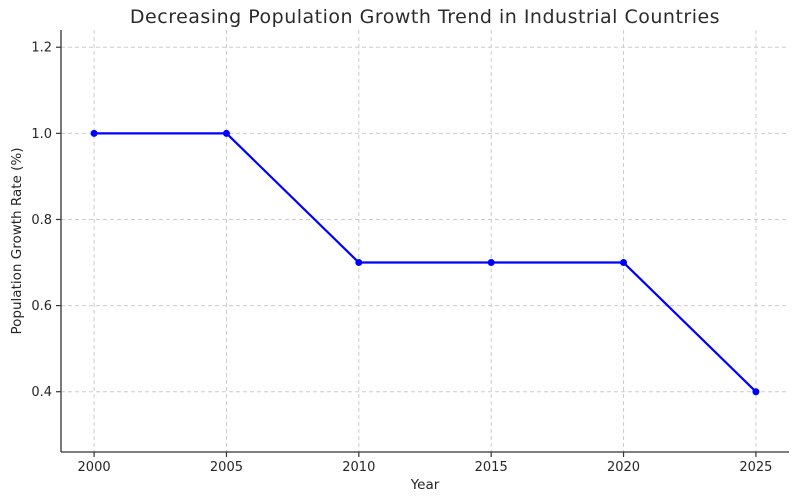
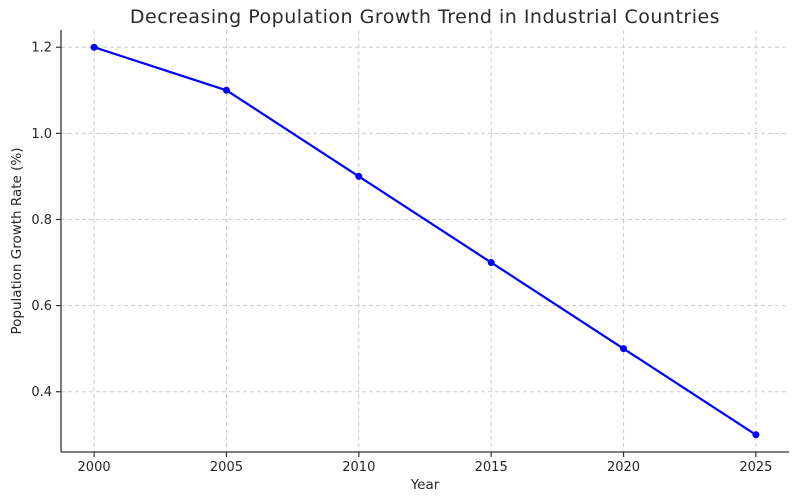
2000: 1.0 -> 1.2
2005: 1.0 -> 1.1
2010: 0.7 -> 0.9
2020: 0.7 -> 0.5
2025: 0.4 -> 0.3
